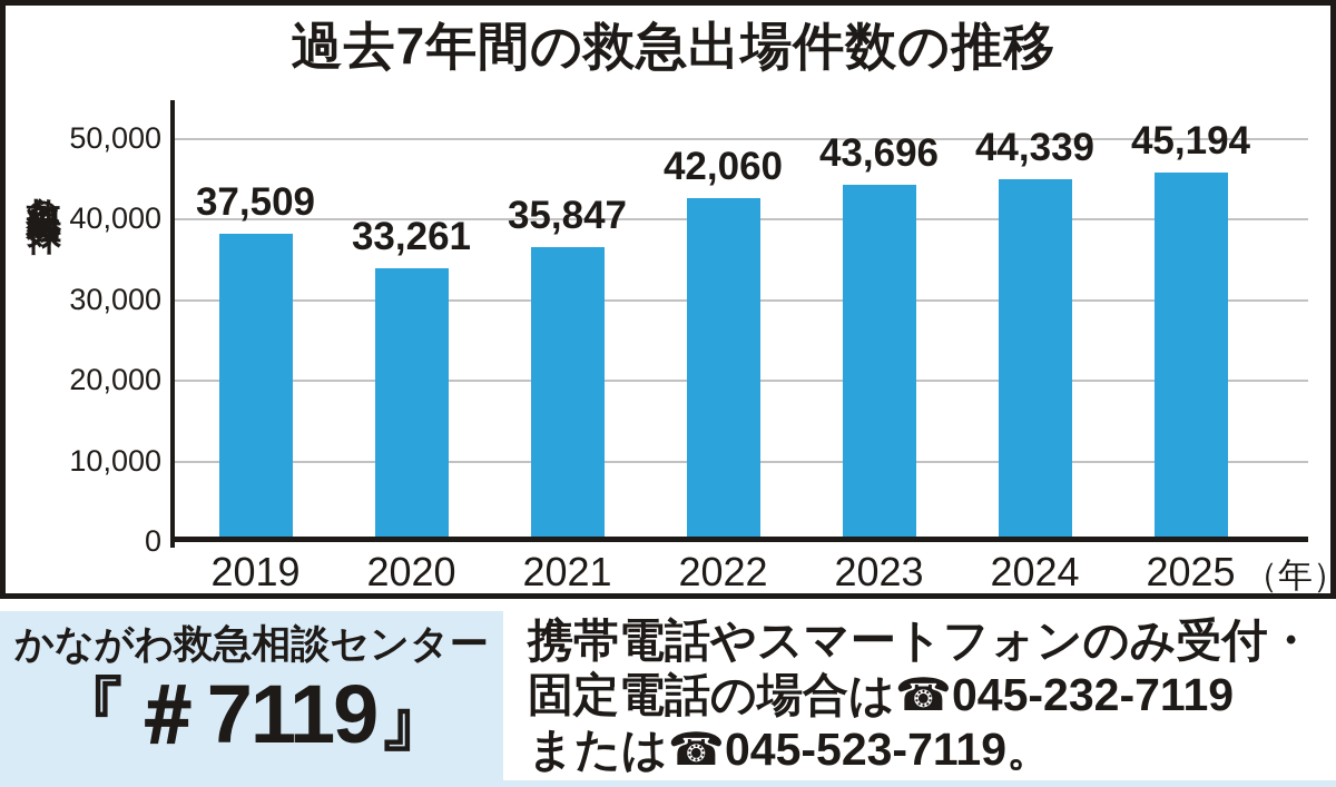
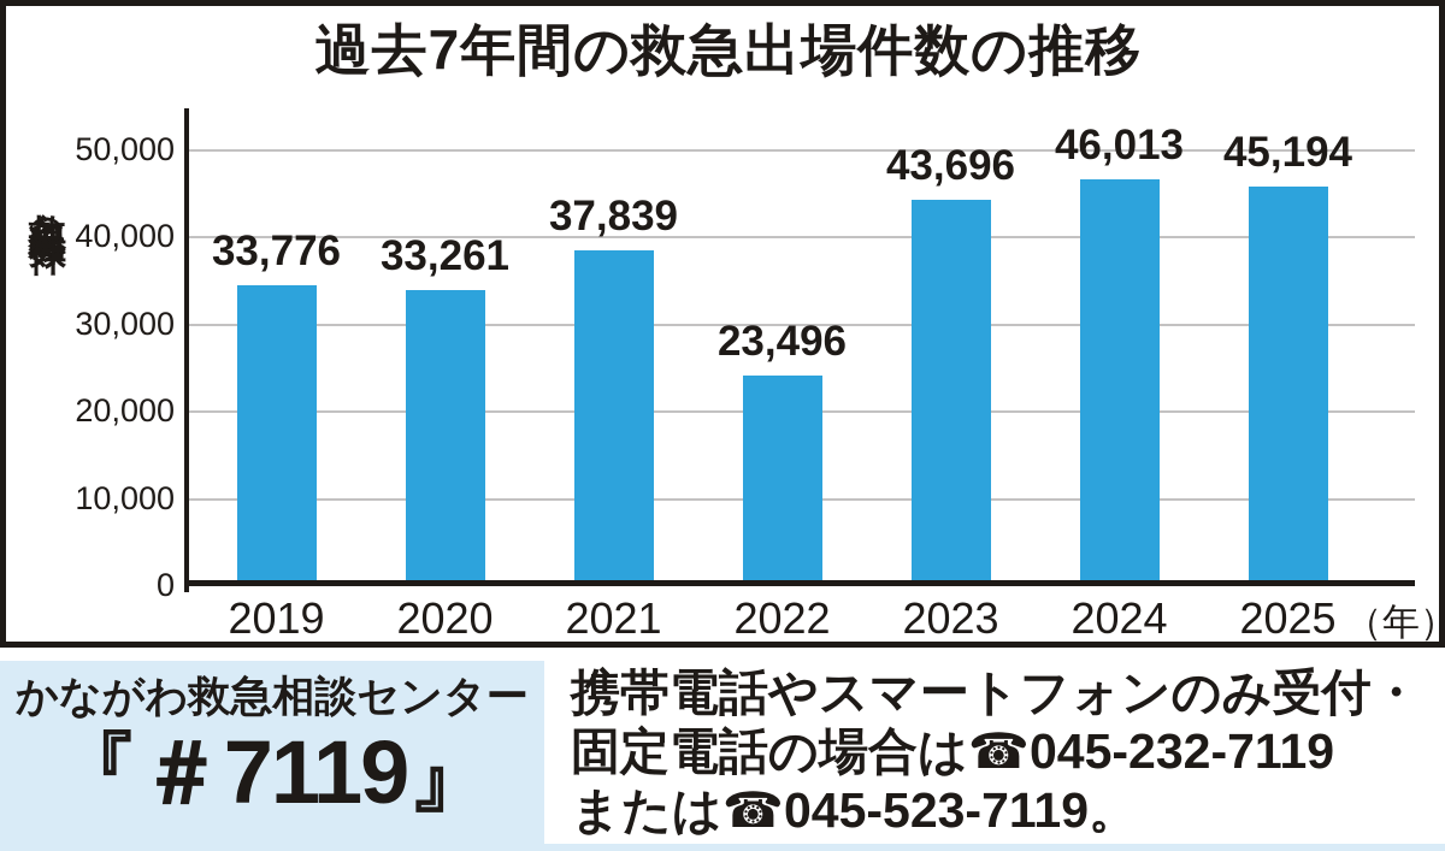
2019: 37,509 -> 33,776
2021: 35,847 -> 37,839
2022: 42,060 -> 23,496
2024: 44,339 -> 46,013
